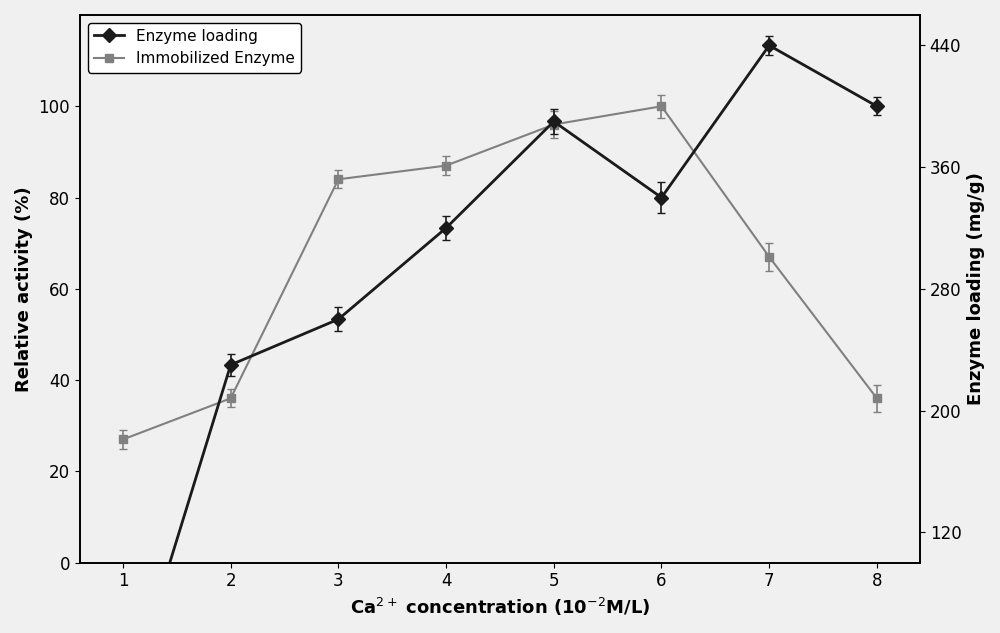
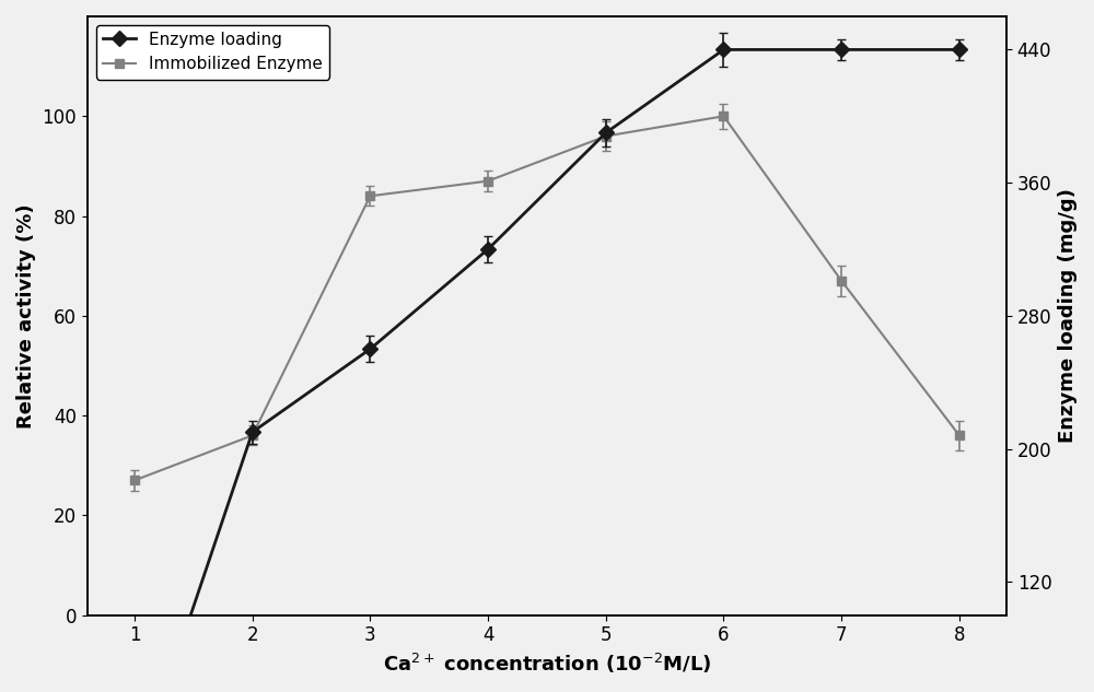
Enzyme loading/2: 230 -> 210
Enzyme loading/6: 340 -> 440
Enzyme loading/8: 400 -> 440
